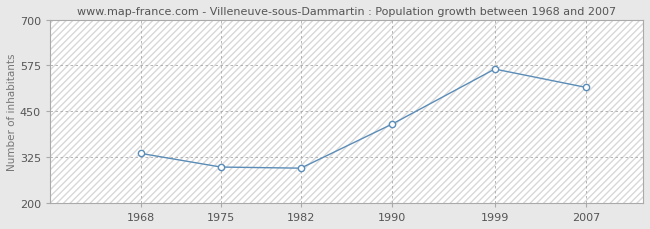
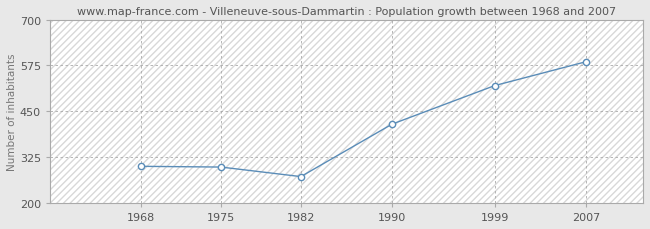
1968: 335 -> 300
1982: 295 -> 272
1999: 565 -> 520
2007: 515 -> 585
